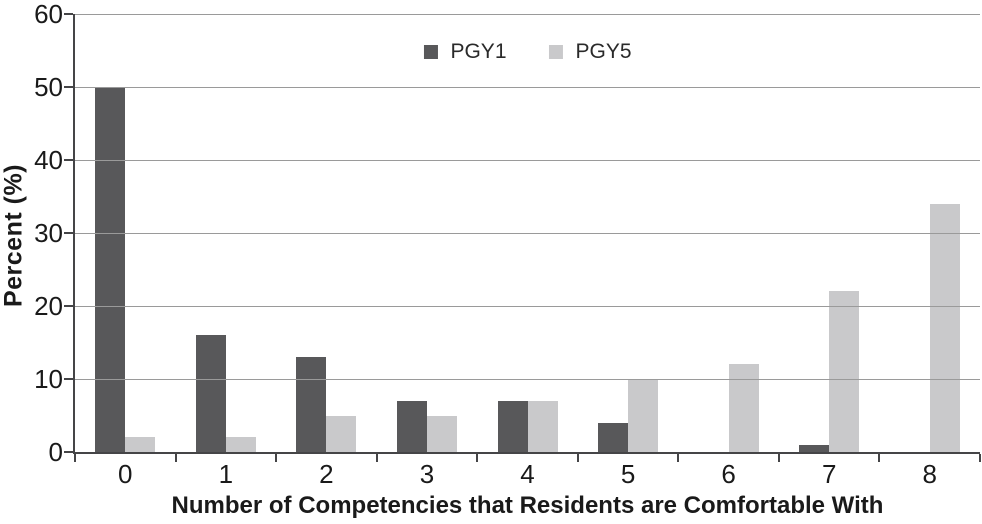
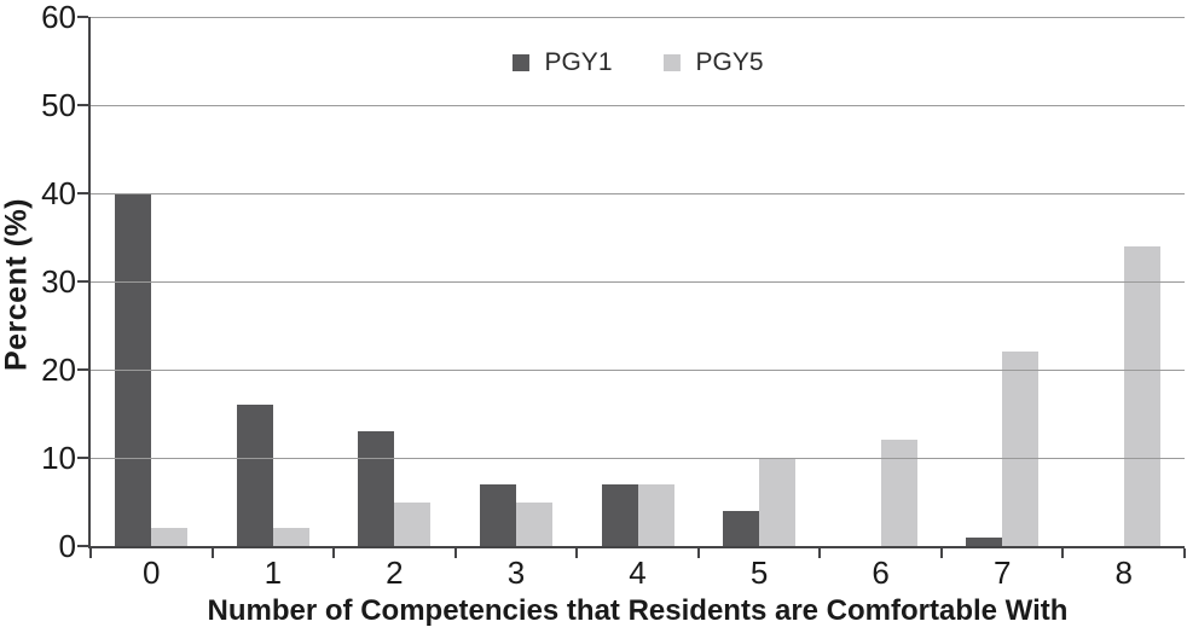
PGY1/0: 50 -> 40
